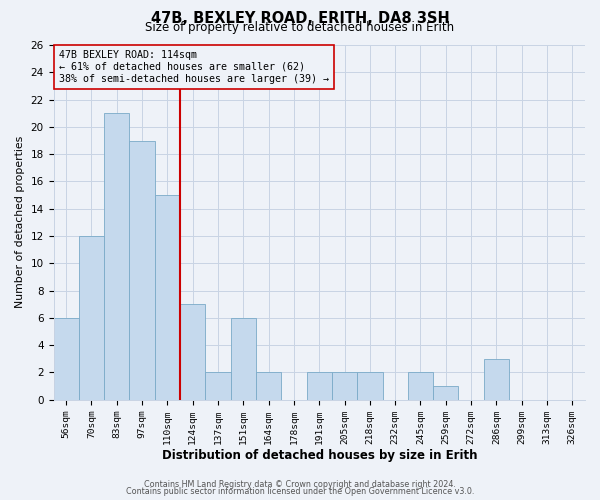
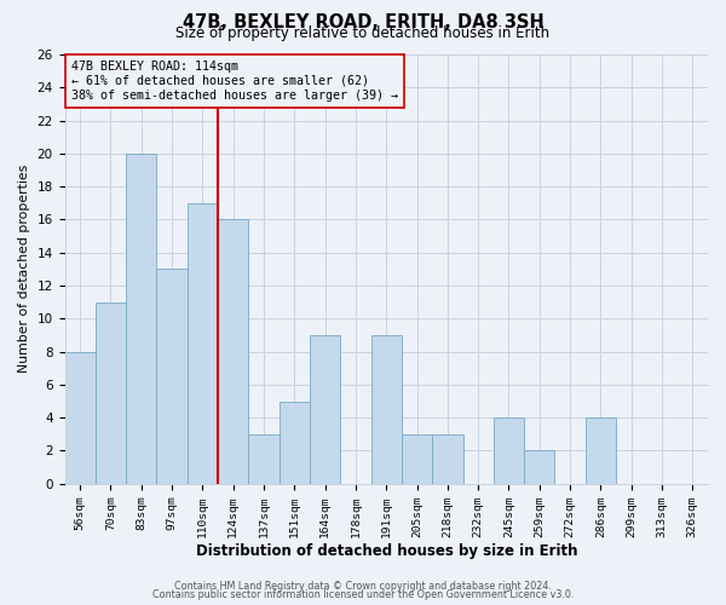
56sqm: 6 -> 8
70sqm: 12 -> 11
83sqm: 21 -> 20
97sqm: 19 -> 13
110sqm: 15 -> 17
124sqm: 7 -> 16
137sqm: 2 -> 3
151sqm: 6 -> 5
164sqm: 2 -> 9
191sqm: 2 -> 9
205sqm: 2 -> 3
218sqm: 2 -> 3
245sqm: 2 -> 4
259sqm: 1 -> 2
286sqm: 3 -> 4
